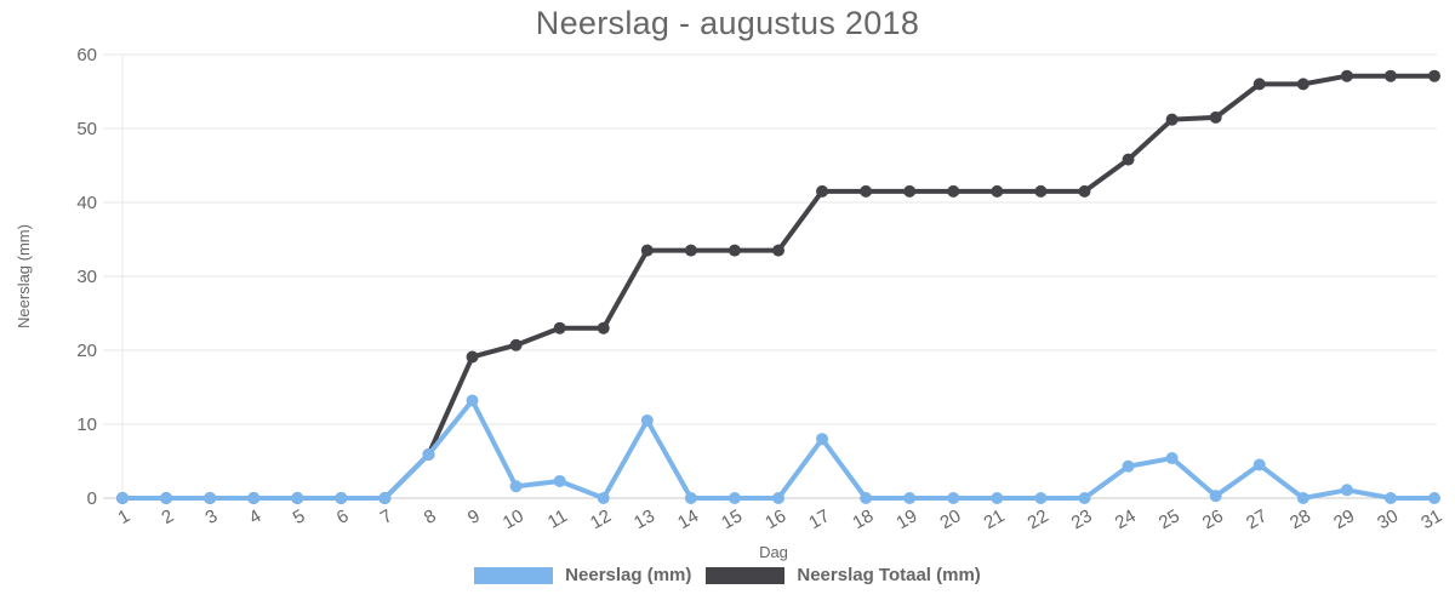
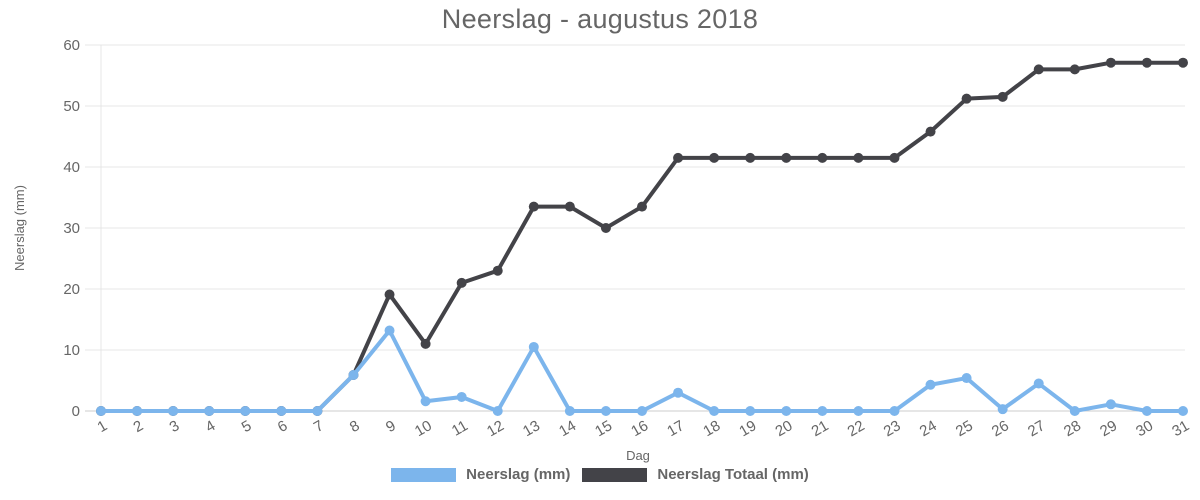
Neerslag Totaal (mm)/10: 21 -> 11
Neerslag Totaal (mm)/11: 23 -> 21
Neerslag Totaal (mm)/15: 34 -> 30
Neerslag (mm)/17: 8 -> 3
